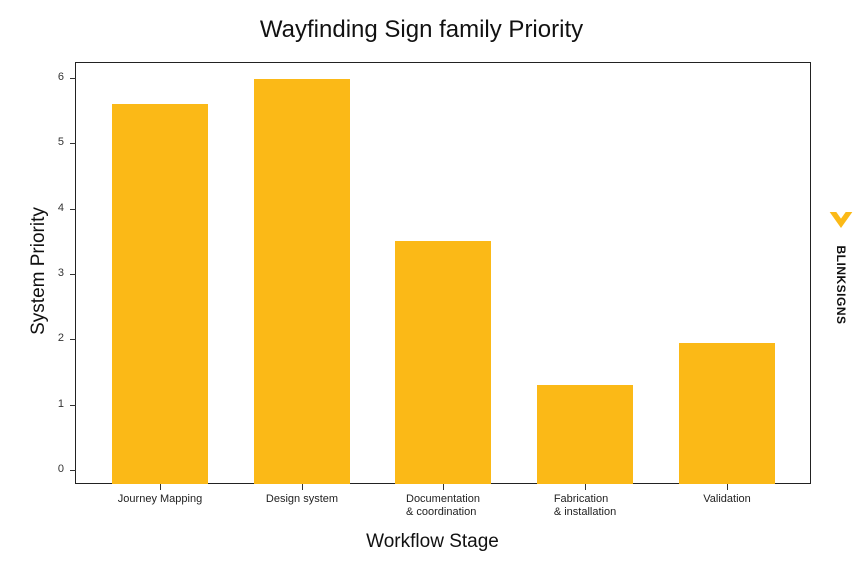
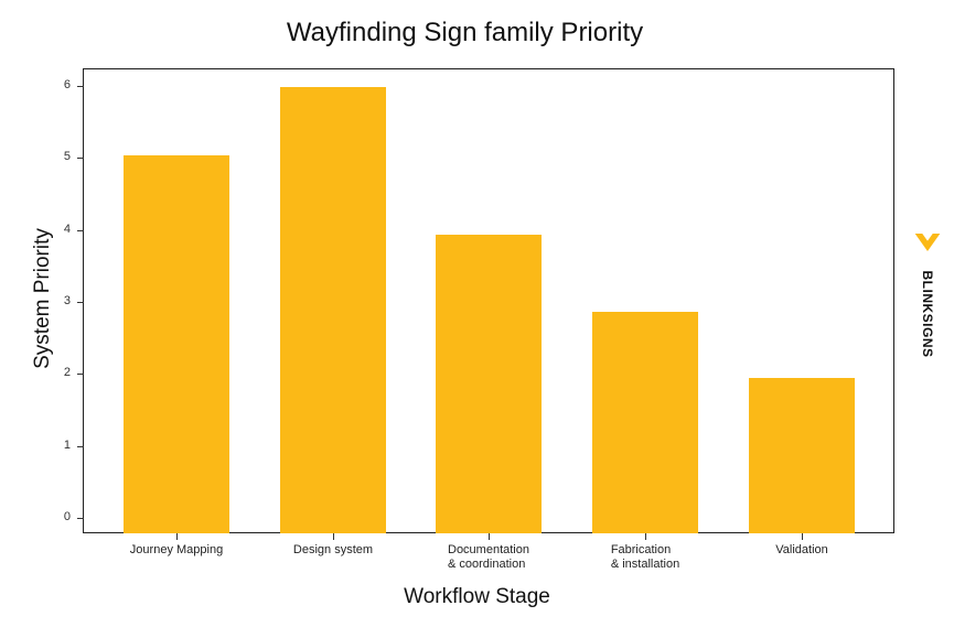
Journey Mapping: 5.6 -> 5.0
Documentation & coordination: 3.5 -> 3.9
Fabrication & installation: 1.3 -> 2.9
